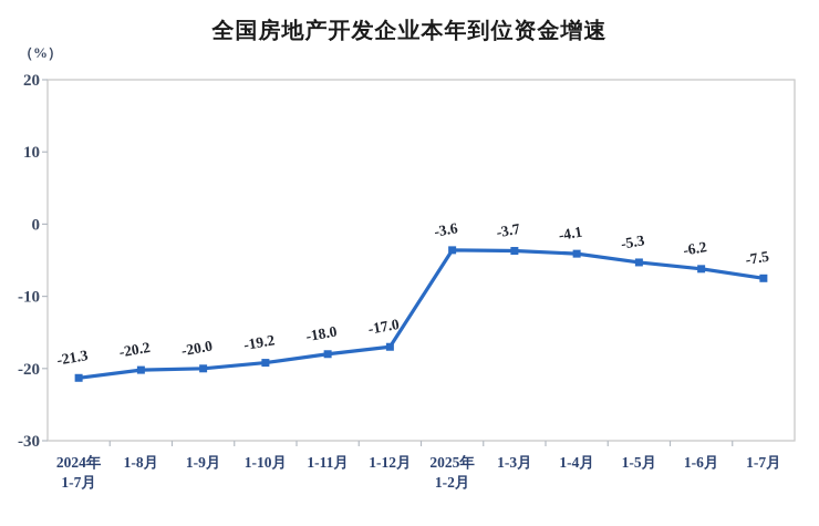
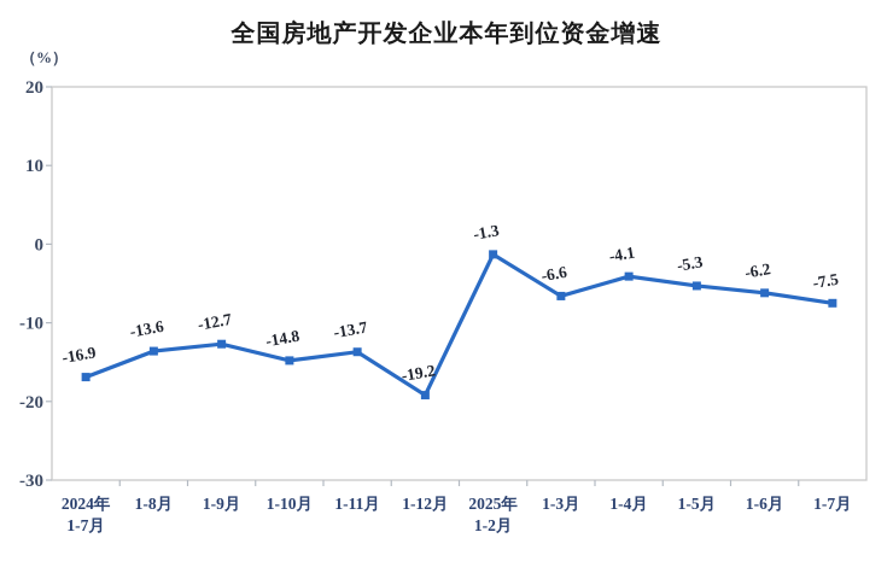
2024年 1-7月: -21.3 -> -16.9
1-8月: -20.2 -> -13.6
1-9月: -20.0 -> -12.7
1-10月: -19.2 -> -14.8
1-11月: -18.0 -> -13.7
1-12月: -17.0 -> -19.2
2025年 1-2月: -3.6 -> -1.3
1-3月: -3.7 -> -6.6
